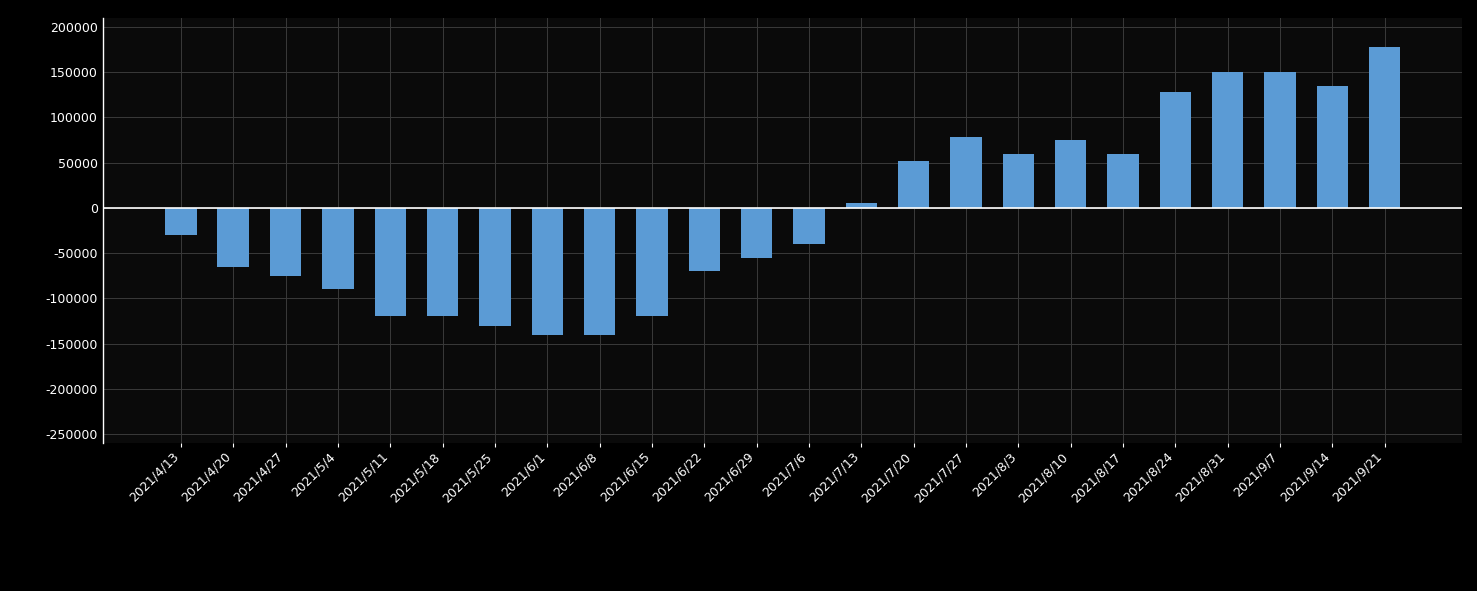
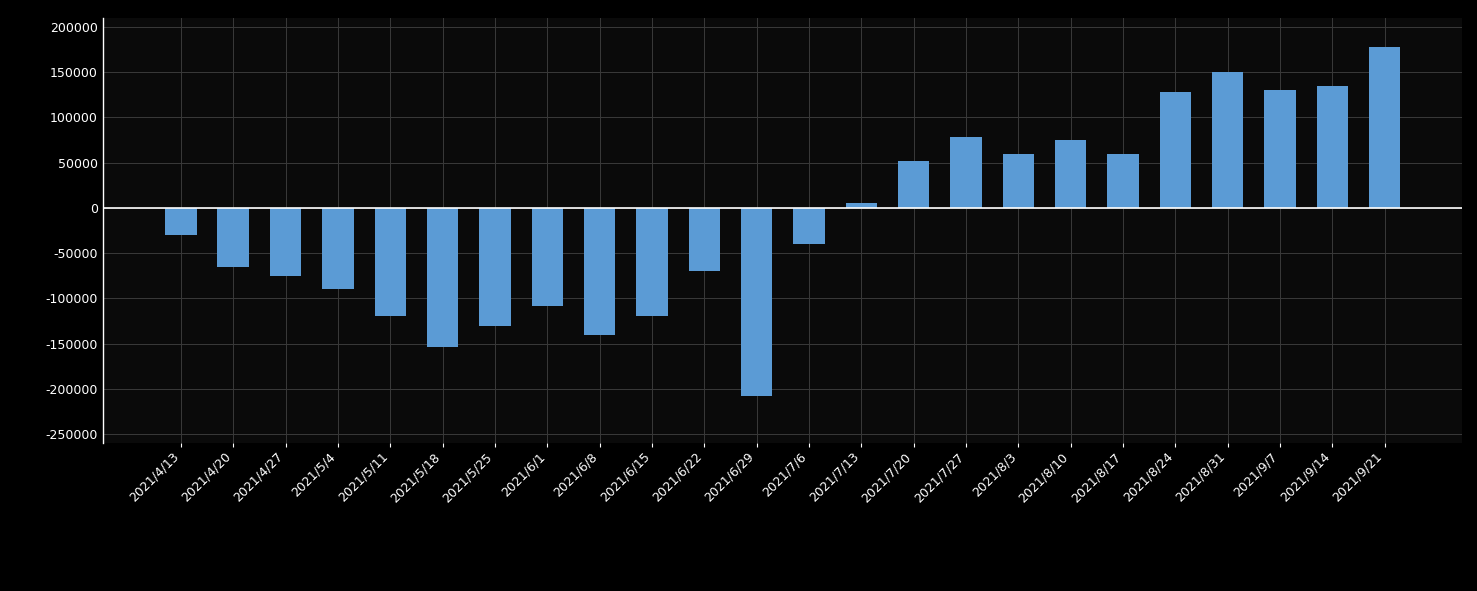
2021/5/18: -120000 -> -154000
2021/6/1: -140000 -> -108000
2021/6/29: -55000 -> -208000
2021/9/7: 150000 -> 130000
